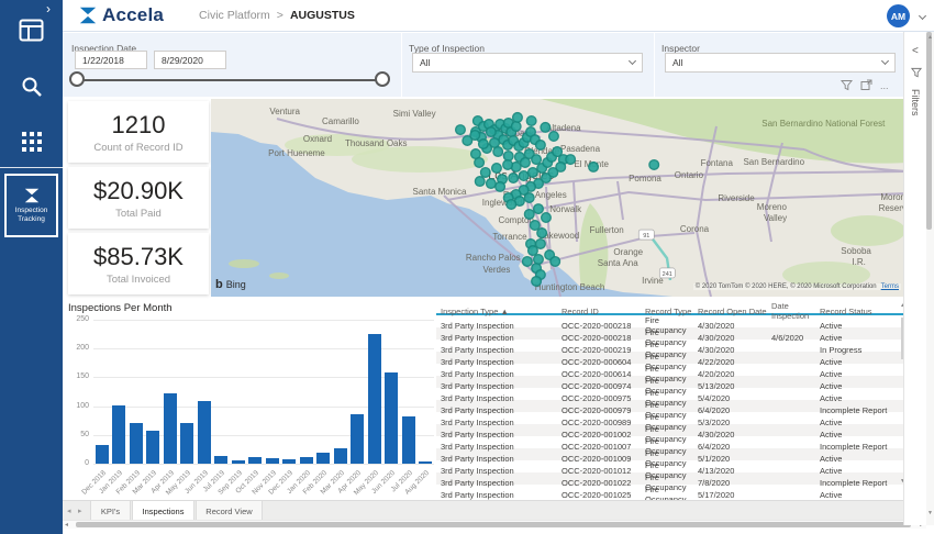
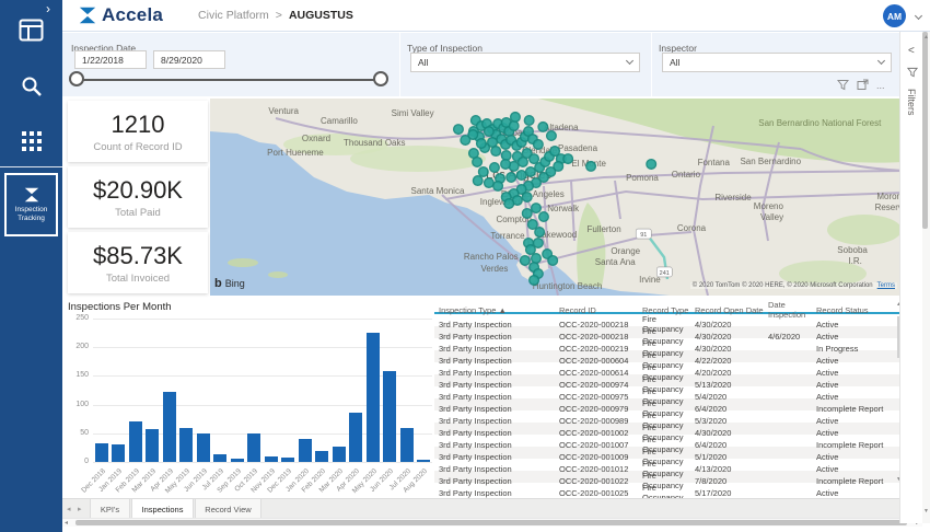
Jan 2019: 100 -> 30
May 2019: 70 -> 60
Jun 2019: 110 -> 50
Oct 2019: 10 -> 50
Jan 2020: 10 -> 40
Jul 2020: 80 -> 60
